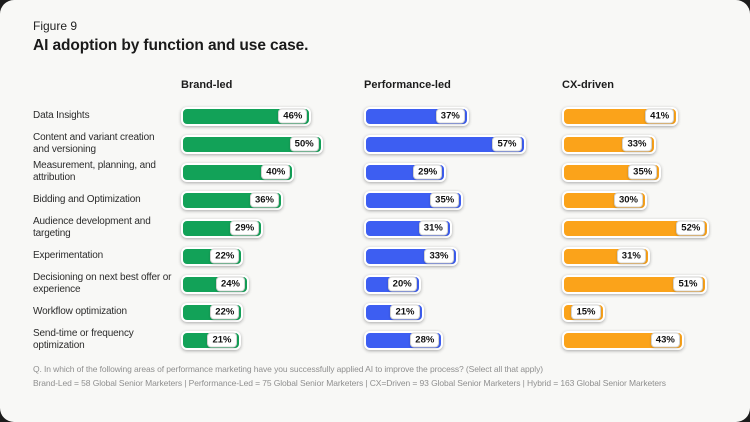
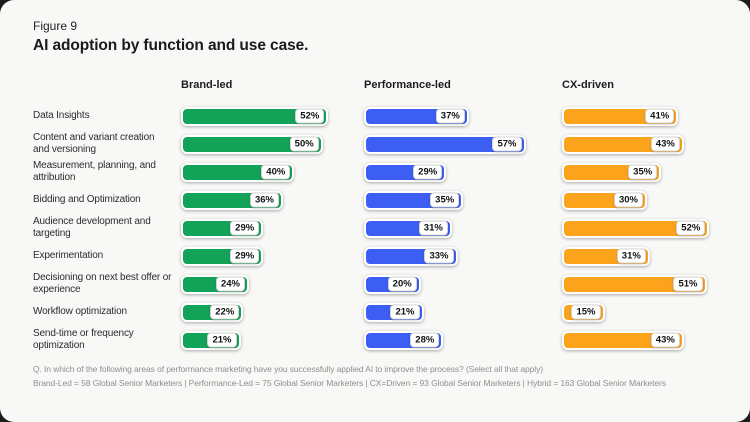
Brand-led/Data Insights: 46% -> 52%
CX-driven/Content and variant creation and versioning: 33% -> 43%
Brand-led/Experimentation: 22% -> 29%
